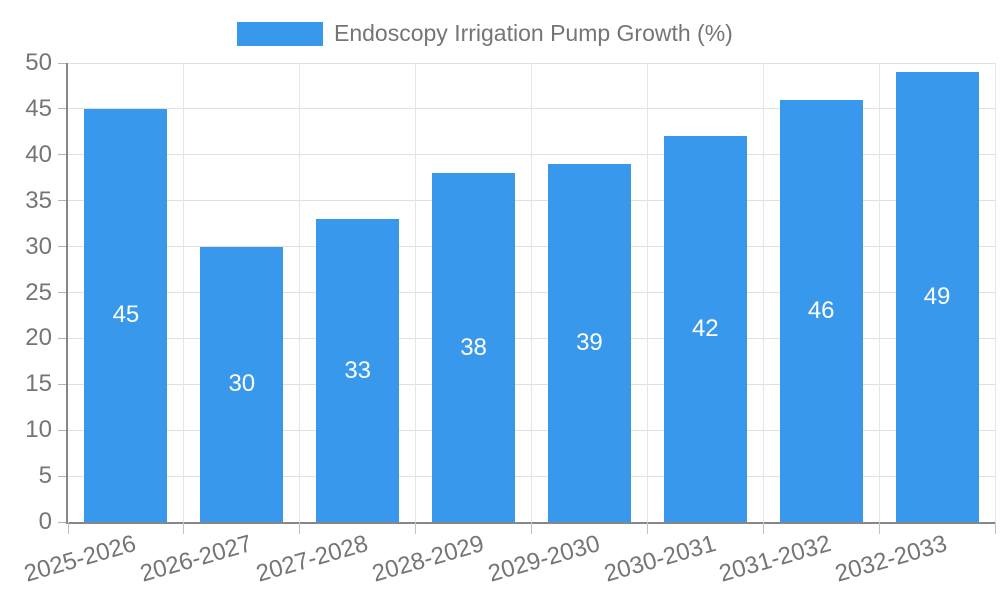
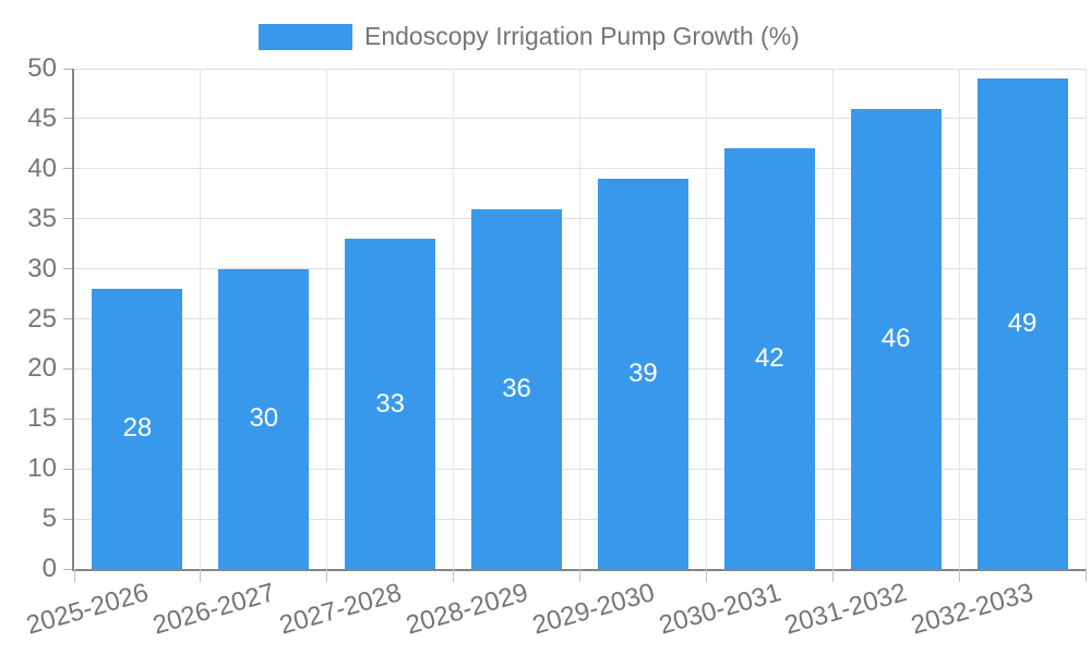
2025-2026: 45 -> 28
2028-2029: 38 -> 36
